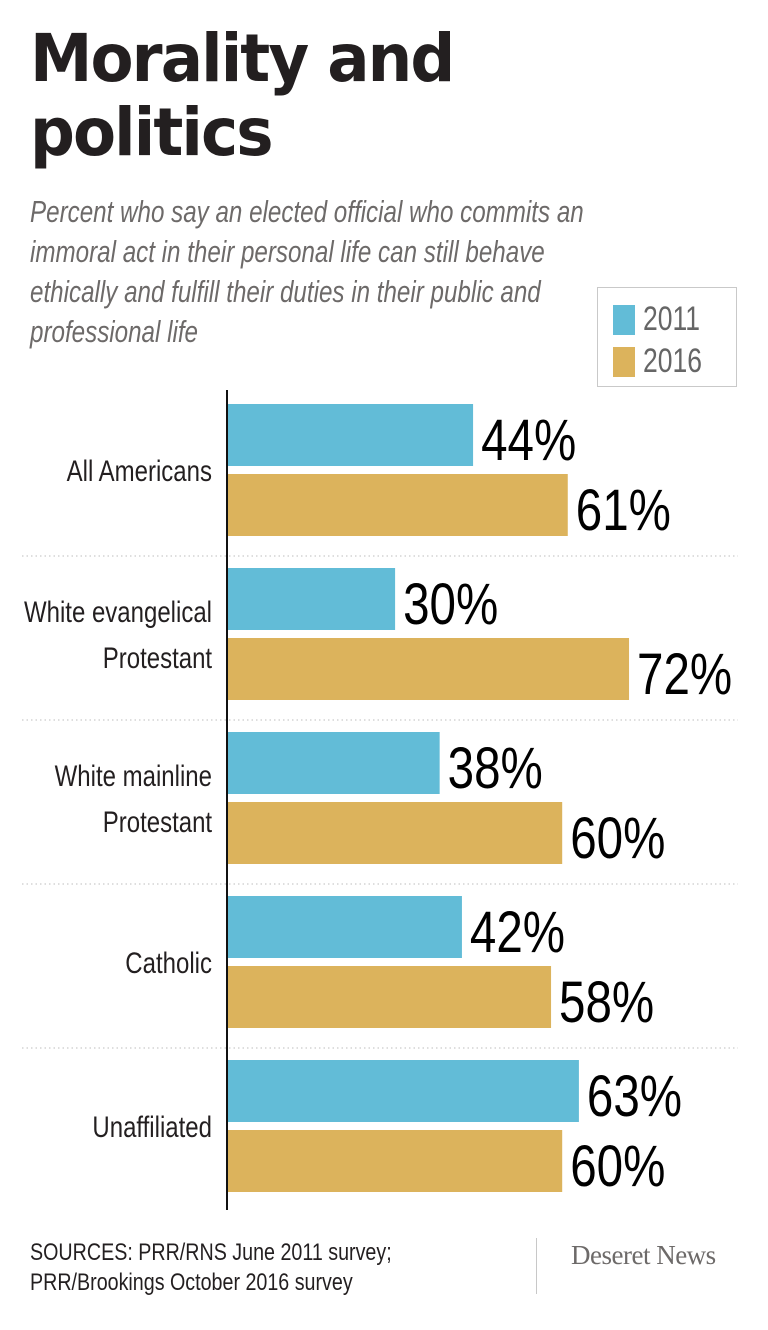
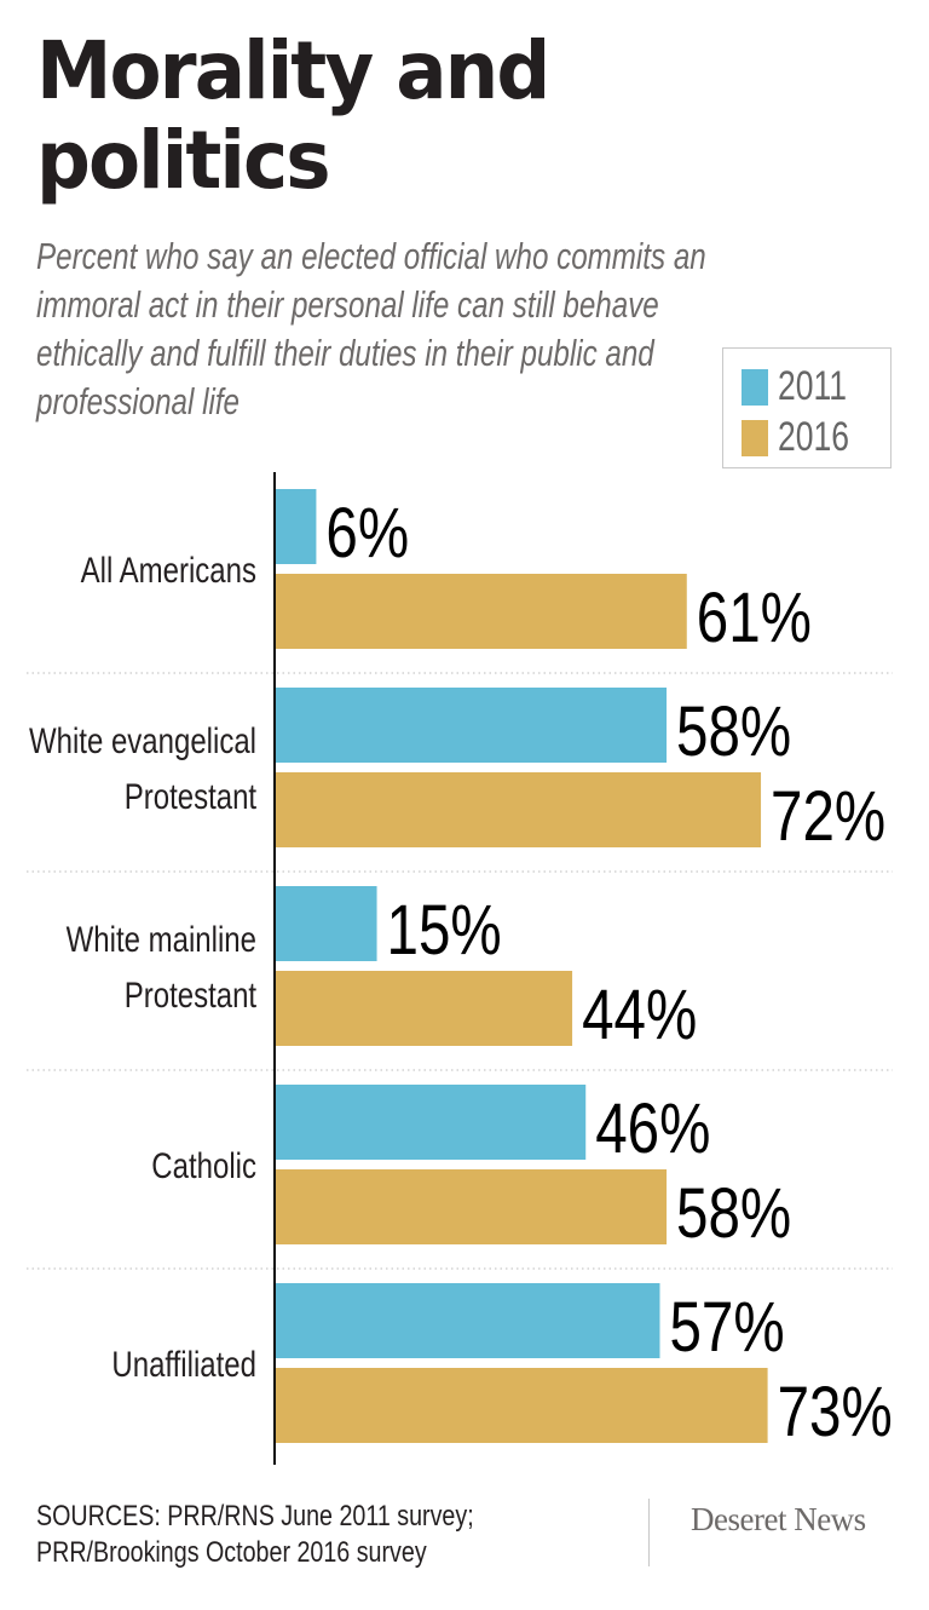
2011/All Americans: 44% -> 6%
2011/White evangelical Protestant: 30% -> 58%
2011/White mainline Protestant: 38% -> 15%
2016/White mainline Protestant: 60% -> 44%
2011/Catholic: 42% -> 46%
2011/Unaffiliated: 63% -> 57%
2016/Unaffiliated: 60% -> 73%
